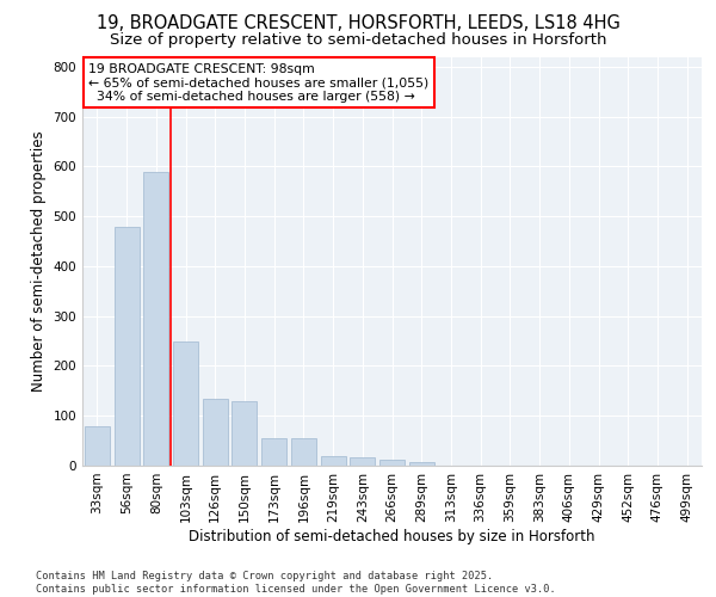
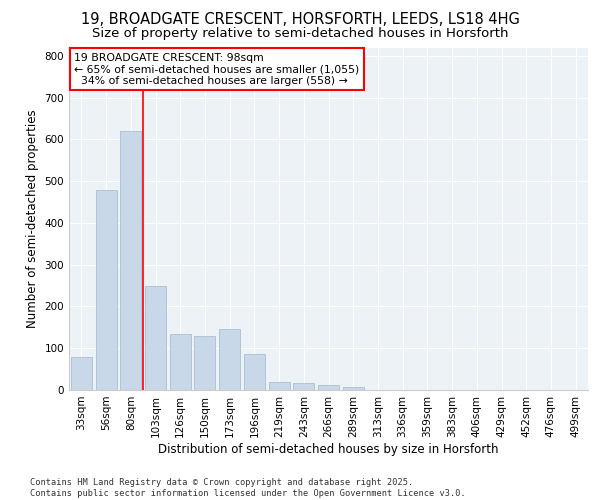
80sqm: 590 -> 620
173sqm: 55 -> 145
196sqm: 55 -> 85
